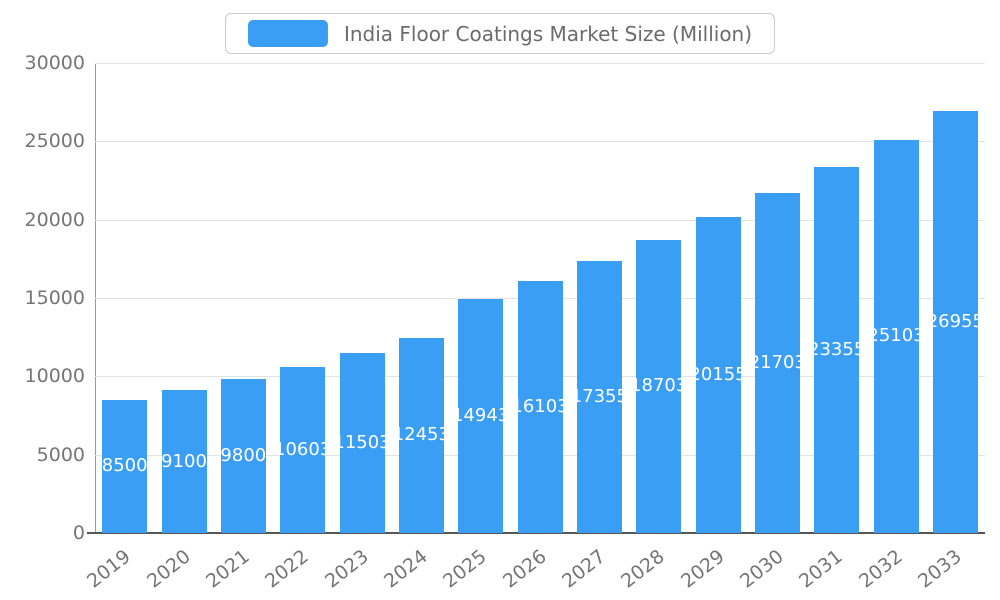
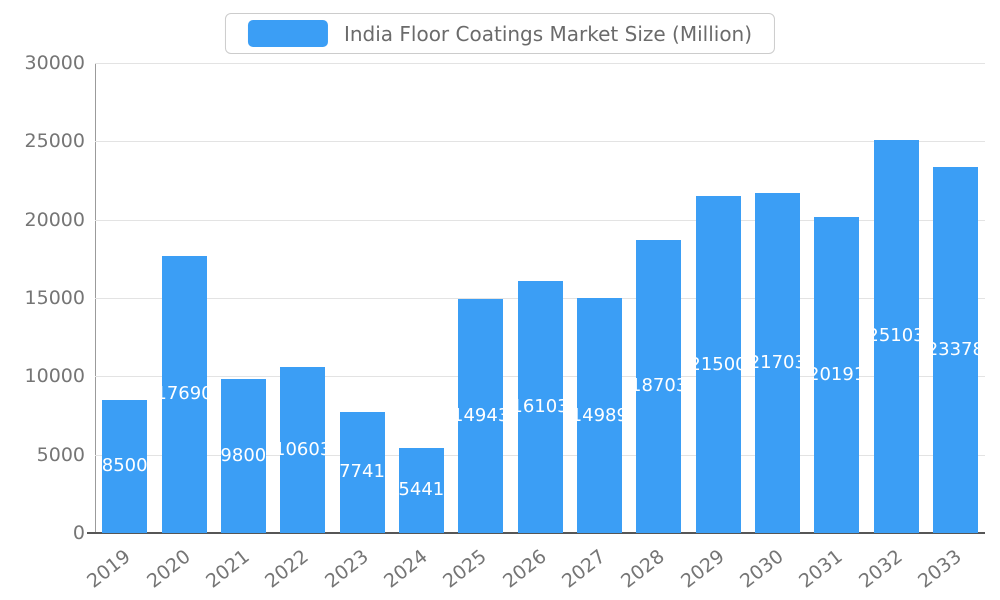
2020: 9100 -> 17690
2023: 11503 -> 7741
2024: 12453 -> 5441
2027: 17355 -> 14989
2029: 20155 -> 21500
2031: 23355 -> 20191
2033: 26955 -> 23378
